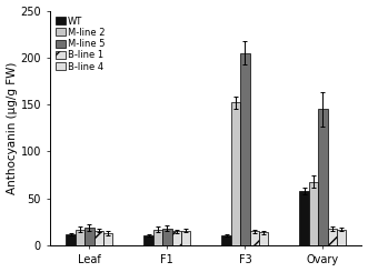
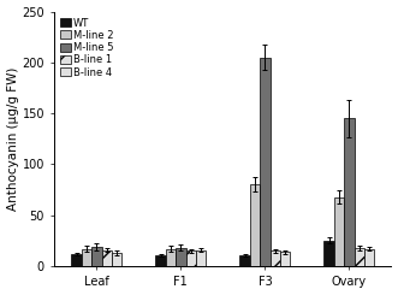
M-line 2/F3: 152 -> 80
WT/Ovary: 58 -> 25
